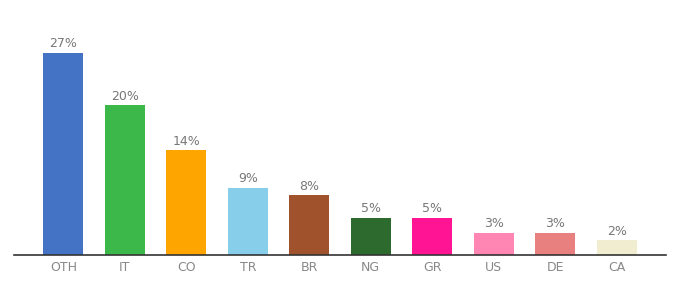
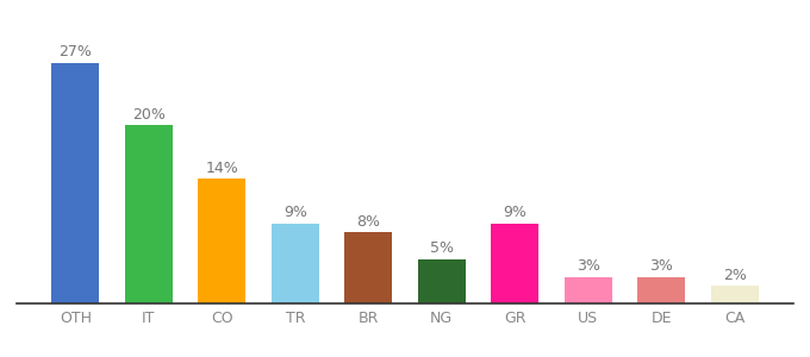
GR: 5% -> 9%
